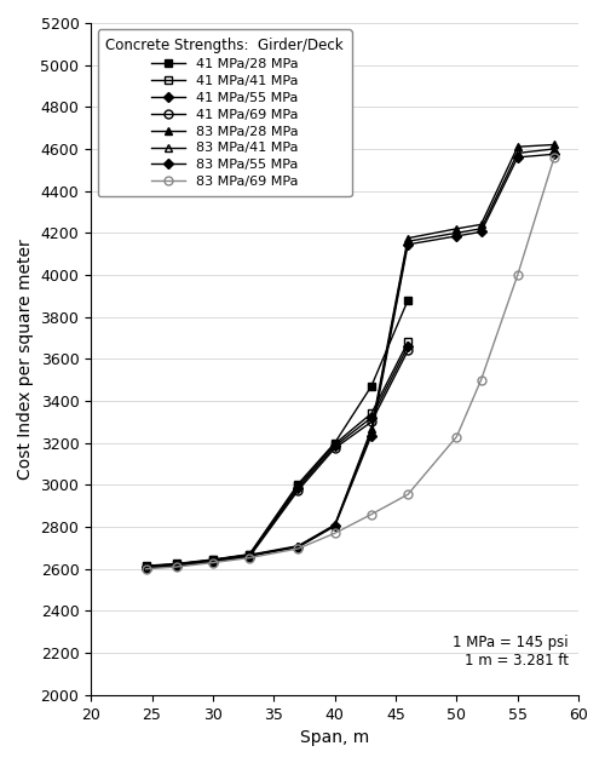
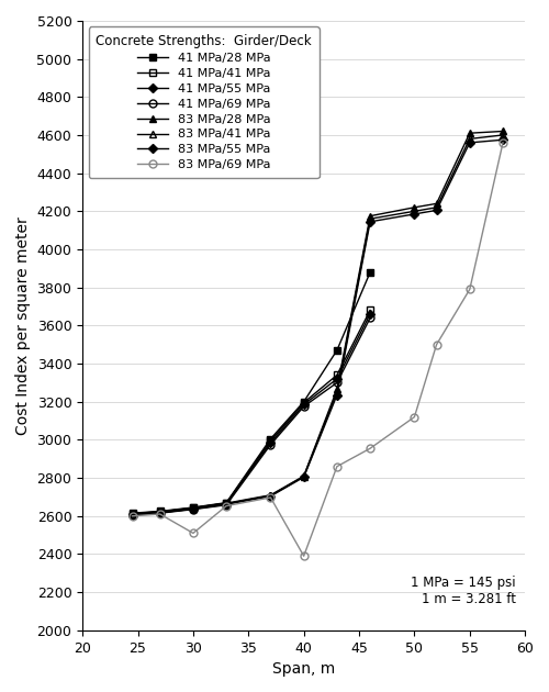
83 MPa/69 MPa/30: 2630 -> 2510
83 MPa/69 MPa/40: 2770 -> 2390
83 MPa/69 MPa/50: 3230 -> 3120
83 MPa/69 MPa/55: 4000 -> 3790
